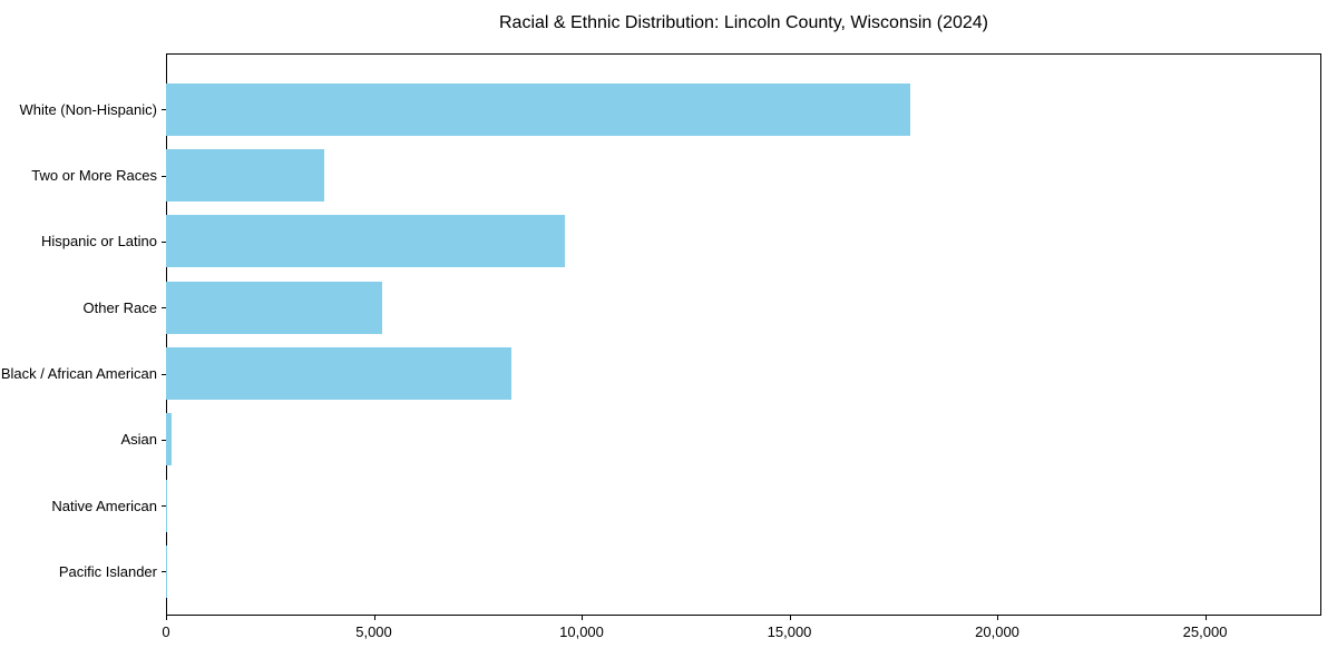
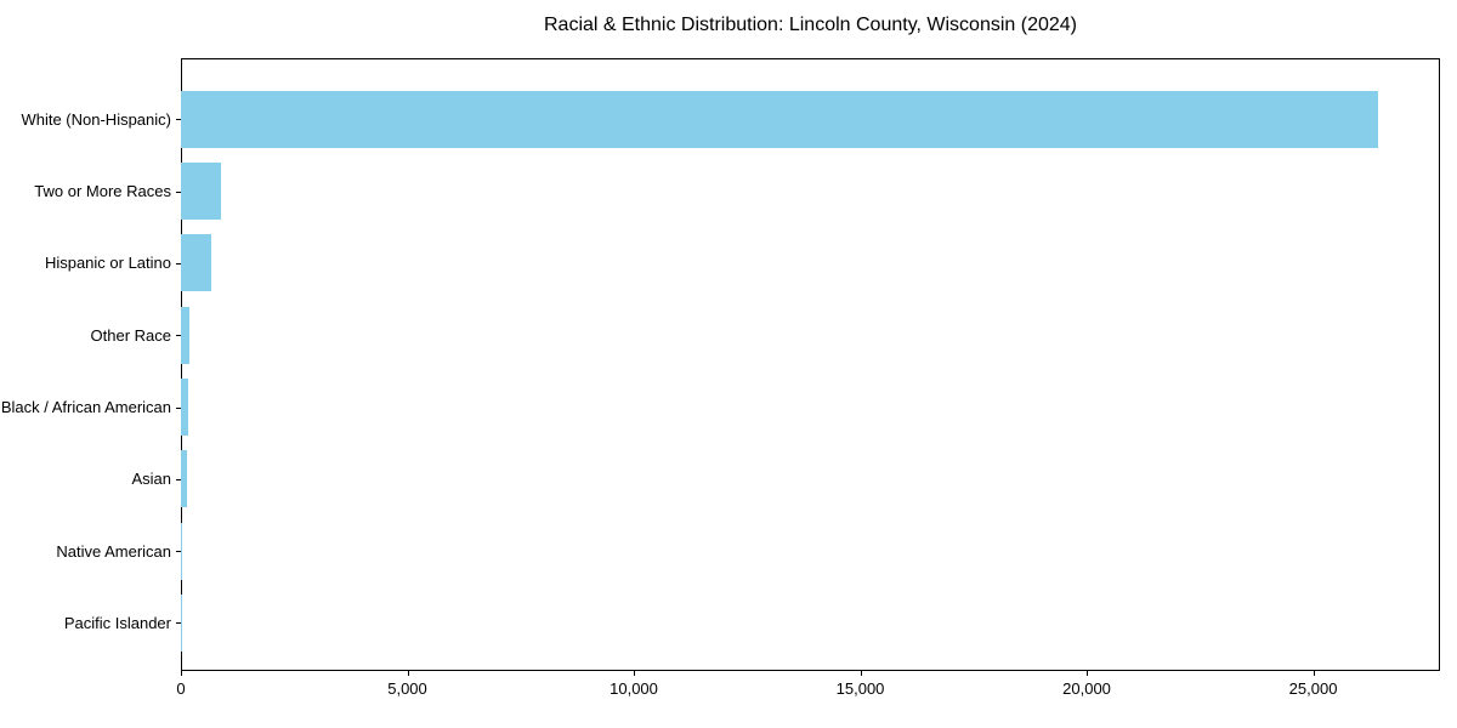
White (Non-Hispanic): 17900 -> 26400
Two or More Races: 3800 -> 900
Hispanic or Latino: 9600 -> 700
Other Race: 5200 -> 200
Black / African American: 8300 -> 200
